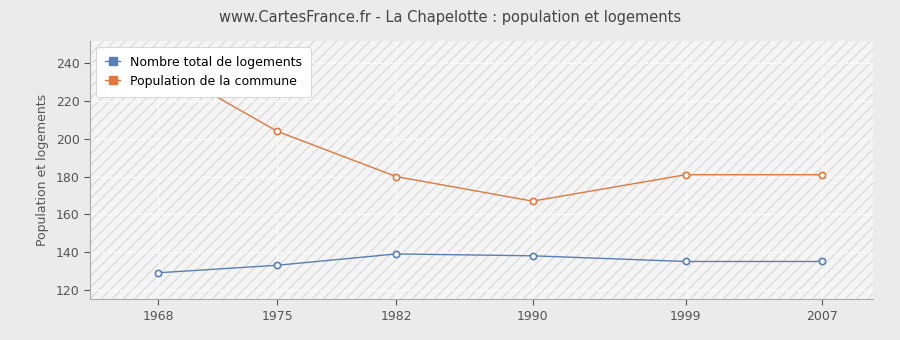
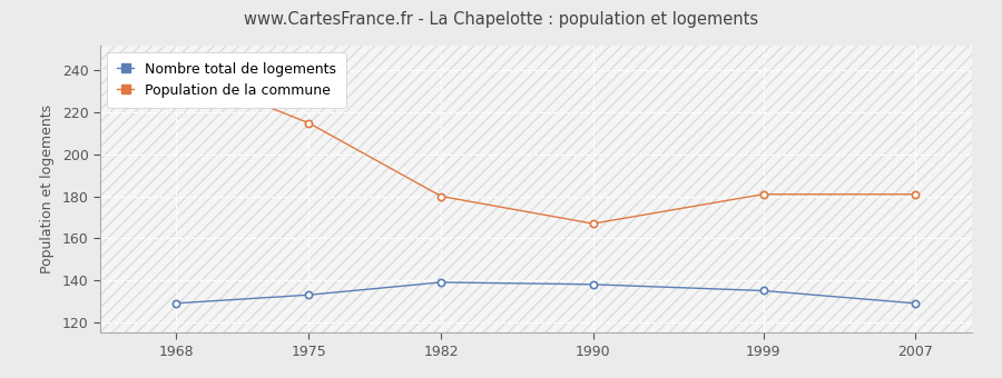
Population de la commune/1975: 204 -> 215
Nombre total de logements/2007: 135 -> 129
